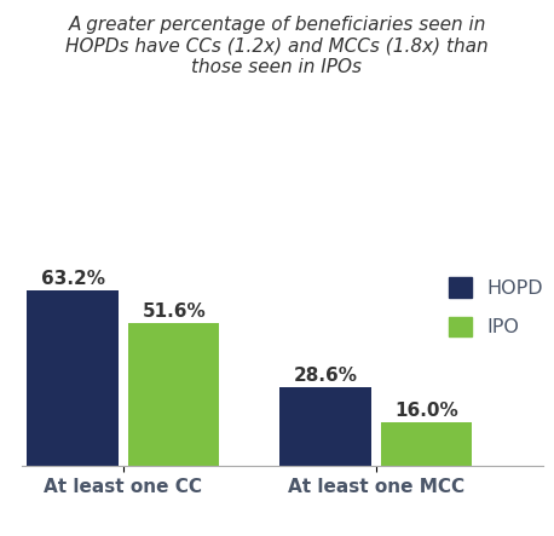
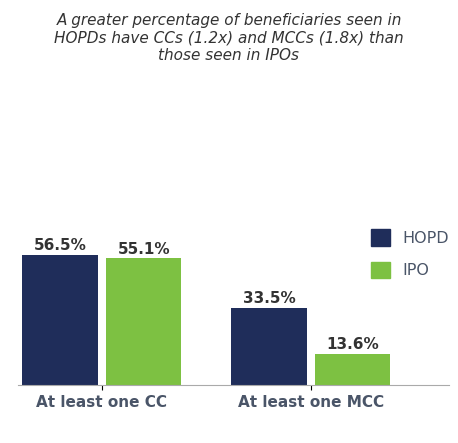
HOPD/At least one CC: 63.2% -> 56.5%
IPO/At least one CC: 51.6% -> 55.1%
HOPD/At least one MCC: 28.6% -> 33.5%
IPO/At least one MCC: 16.0% -> 13.6%
